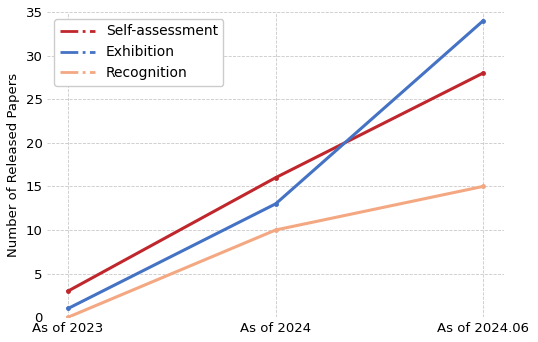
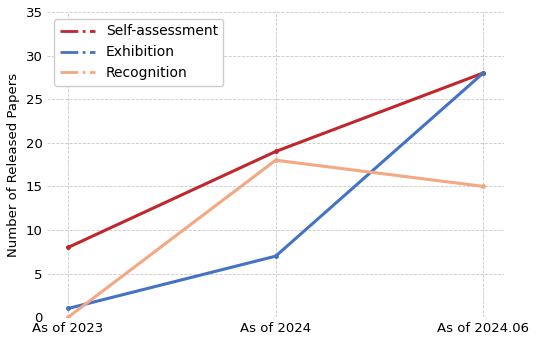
Self-assessment/As of 2023: 3 -> 8
Self-assessment/As of 2024: 16 -> 19
Exhibition/As of 2024: 13 -> 7
Recognition/As of 2024: 10 -> 18
Exhibition/As of 2024.06: 34 -> 28
